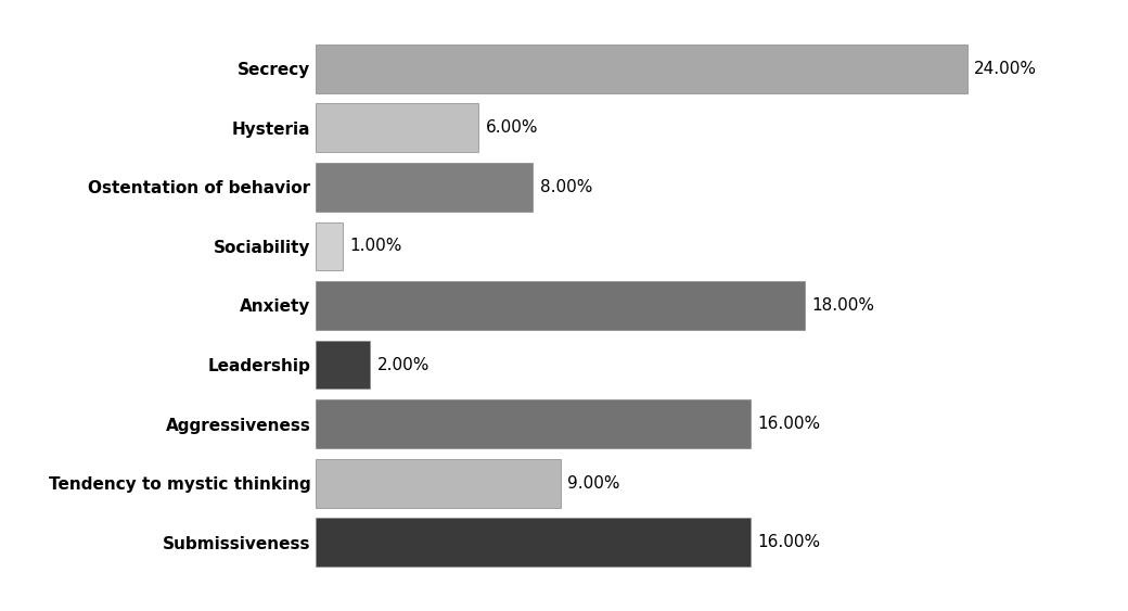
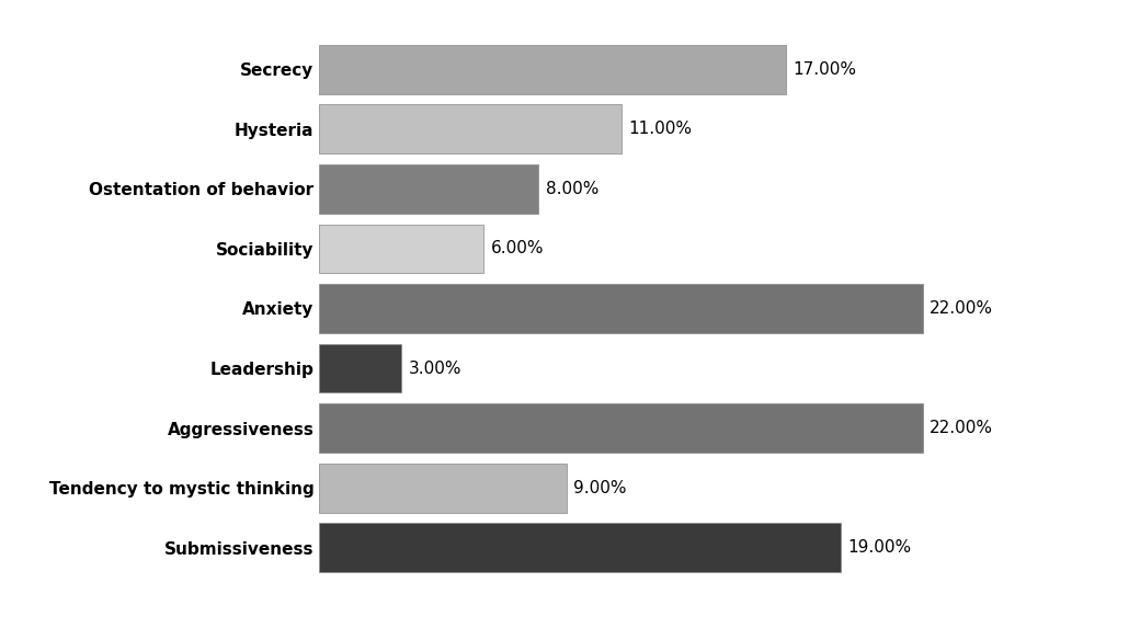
Secrecy: 24.00% -> 17.00%
Hysteria: 6.00% -> 11.00%
Sociability: 1.00% -> 6.00%
Anxiety: 18.00% -> 22.00%
Leadership: 2.00% -> 3.00%
Aggressiveness: 16.00% -> 22.00%
Submissiveness: 16.00% -> 19.00%
